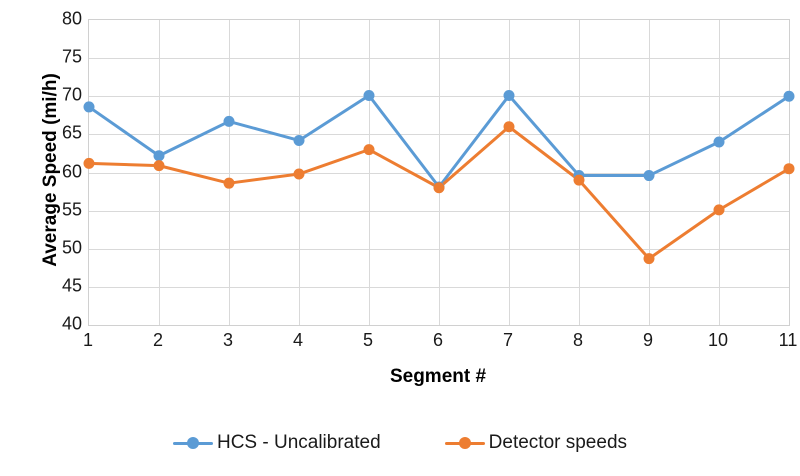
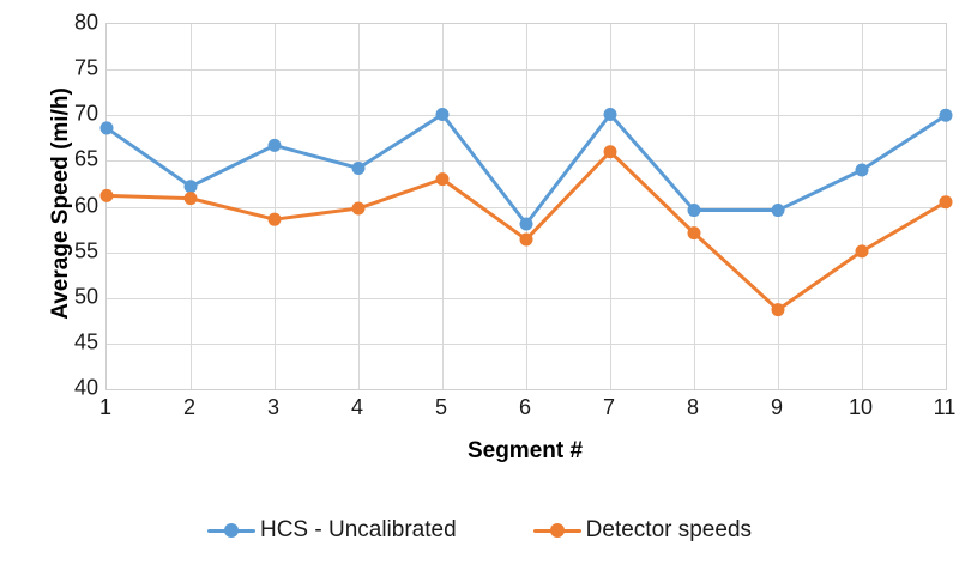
Detector speeds/6: 58 -> 56
Detector speeds/8: 59 -> 57
